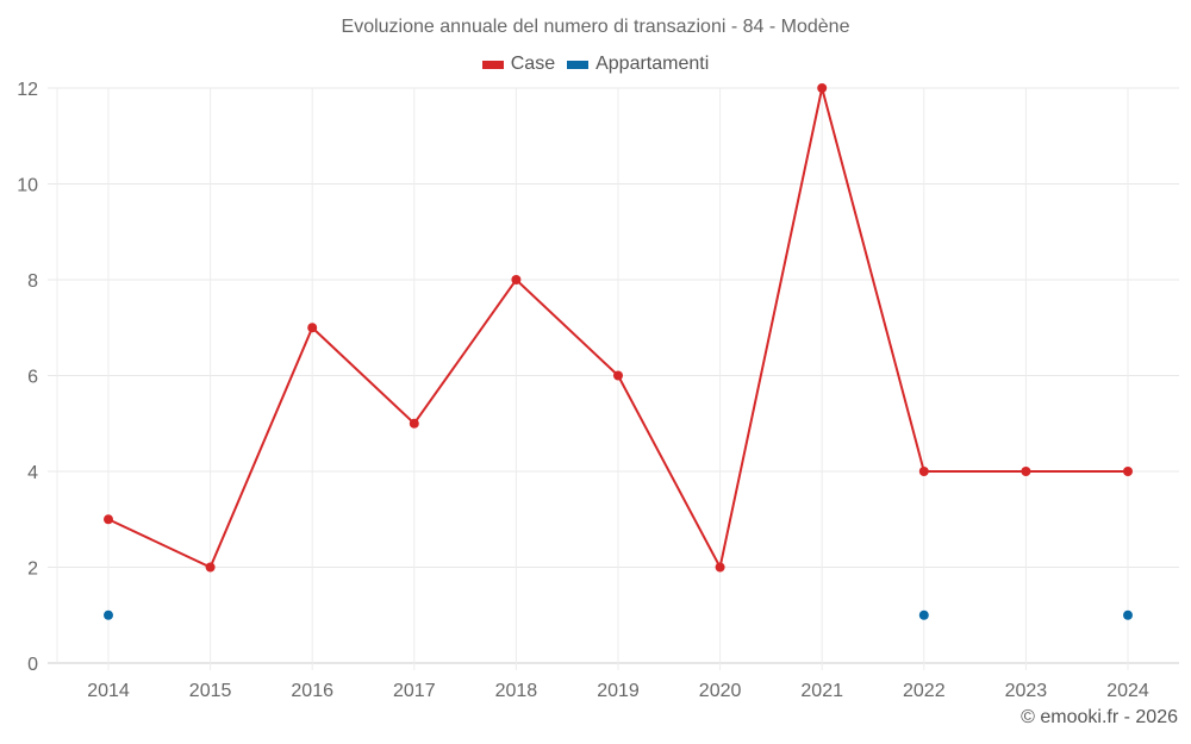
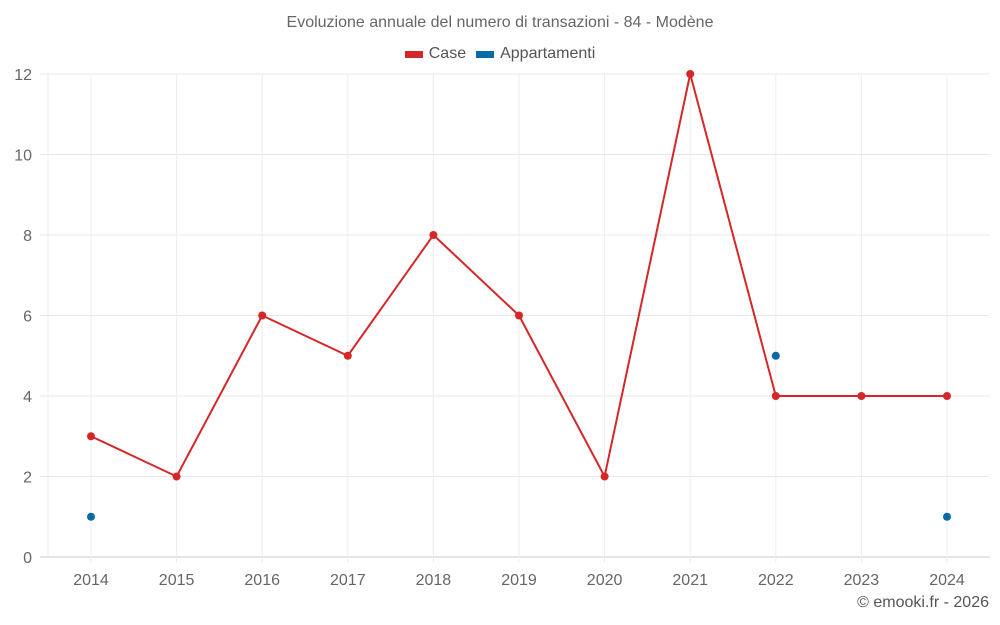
Case/2016: 7 -> 6
Appartamenti/2022: 1 -> 5
